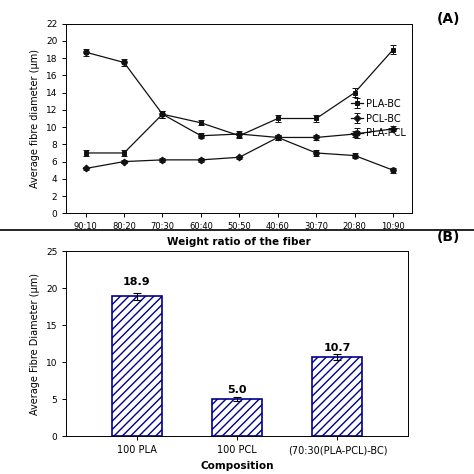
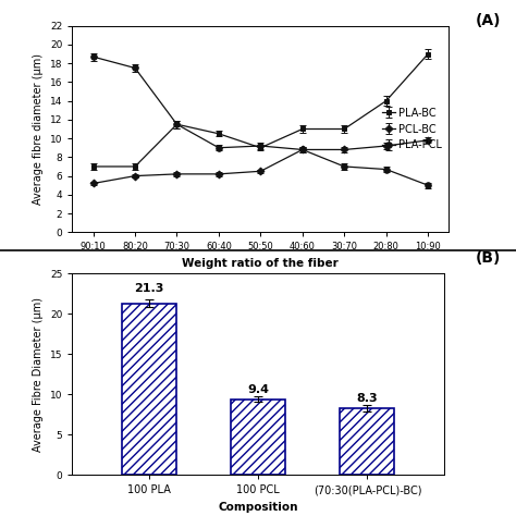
100 PLA: 18.9 -> 21.3
100 PCL: 5.0 -> 9.4
(70:30(PLA-PCL)-BC): 10.7 -> 8.3
